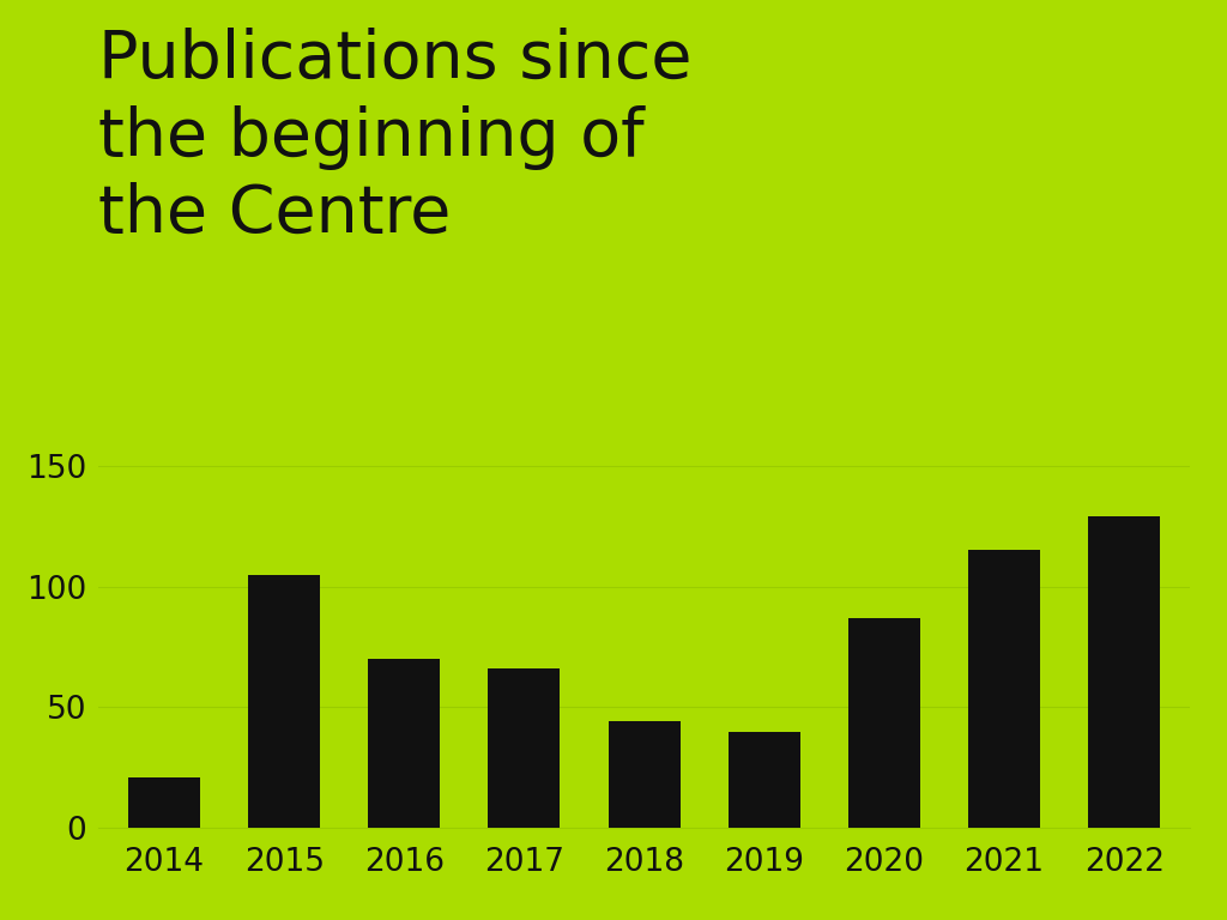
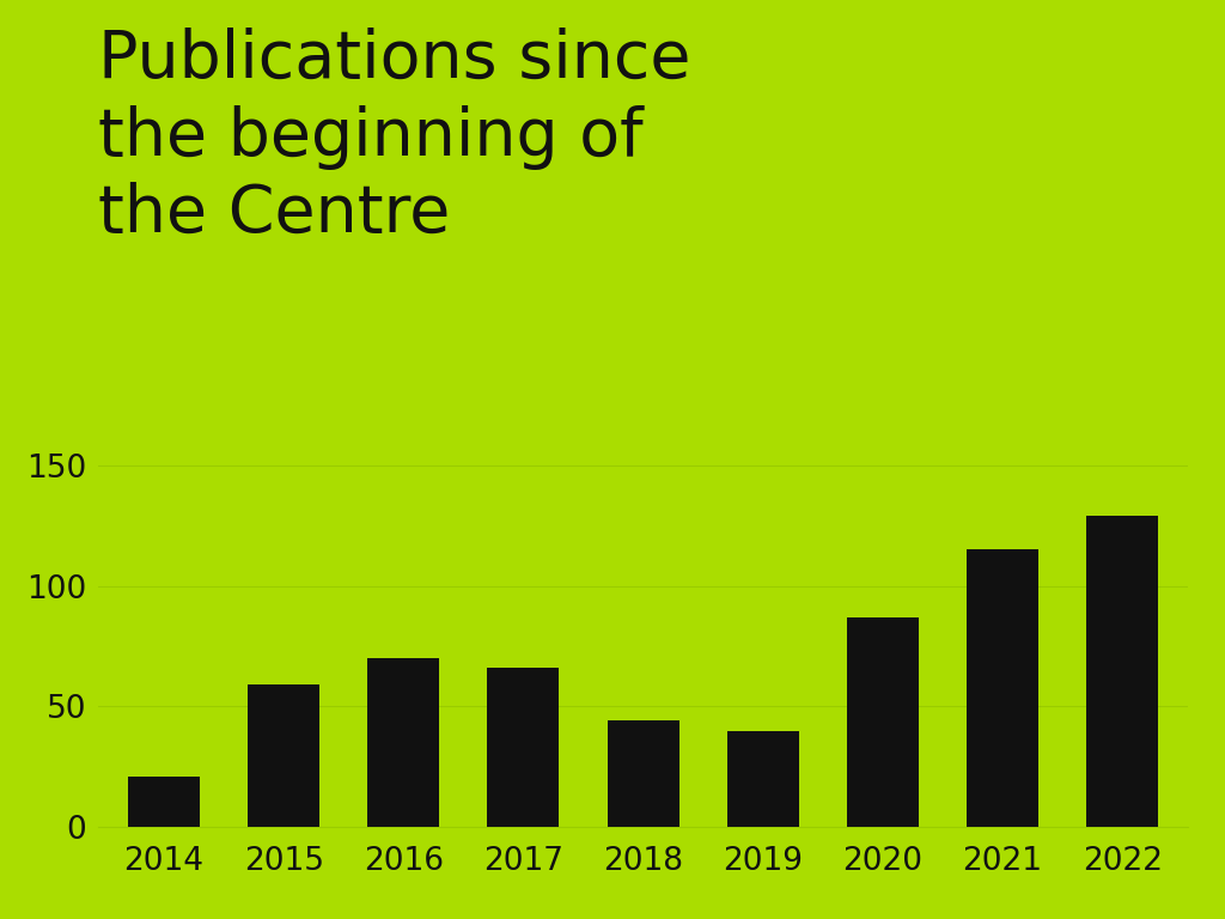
2015: 105 -> 59
